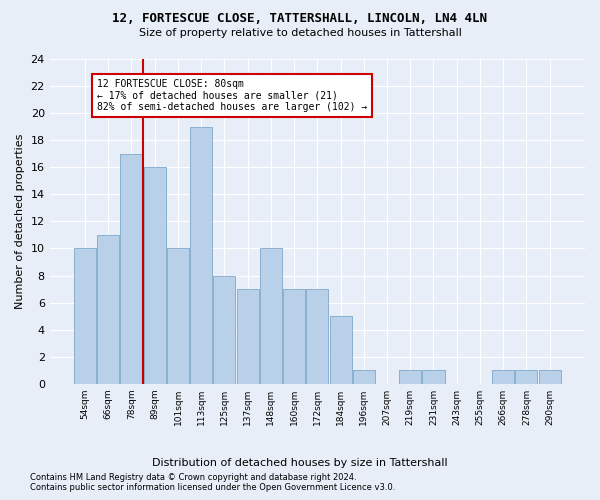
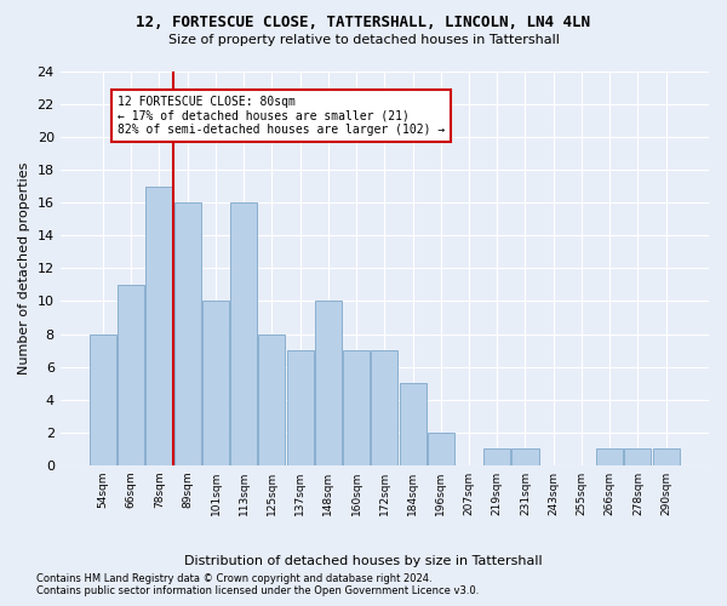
54sqm: 10 -> 8
113sqm: 19 -> 16
196sqm: 1 -> 2
